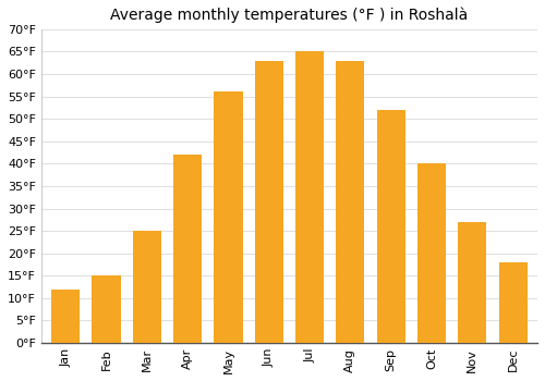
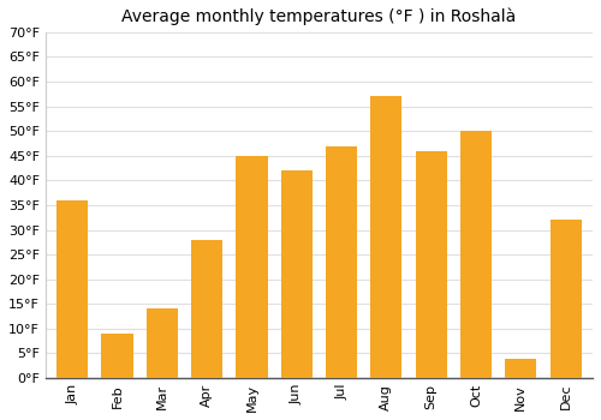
Jan: 12°F -> 36°F
Feb: 15°F -> 9°F
Mar: 25°F -> 14°F
Apr: 42°F -> 28°F
May: 56°F -> 45°F
Jun: 63°F -> 42°F
Jul: 65°F -> 47°F
Aug: 63°F -> 57°F
Sep: 52°F -> 46°F
Oct: 40°F -> 50°F
Nov: 27°F -> 4°F
Dec: 18°F -> 32°F
